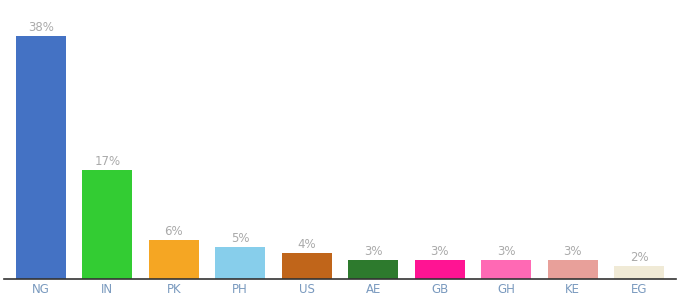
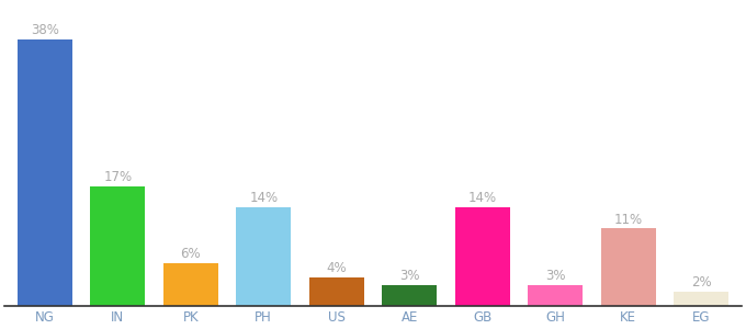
PH: 5% -> 14%
GB: 3% -> 14%
KE: 3% -> 11%
